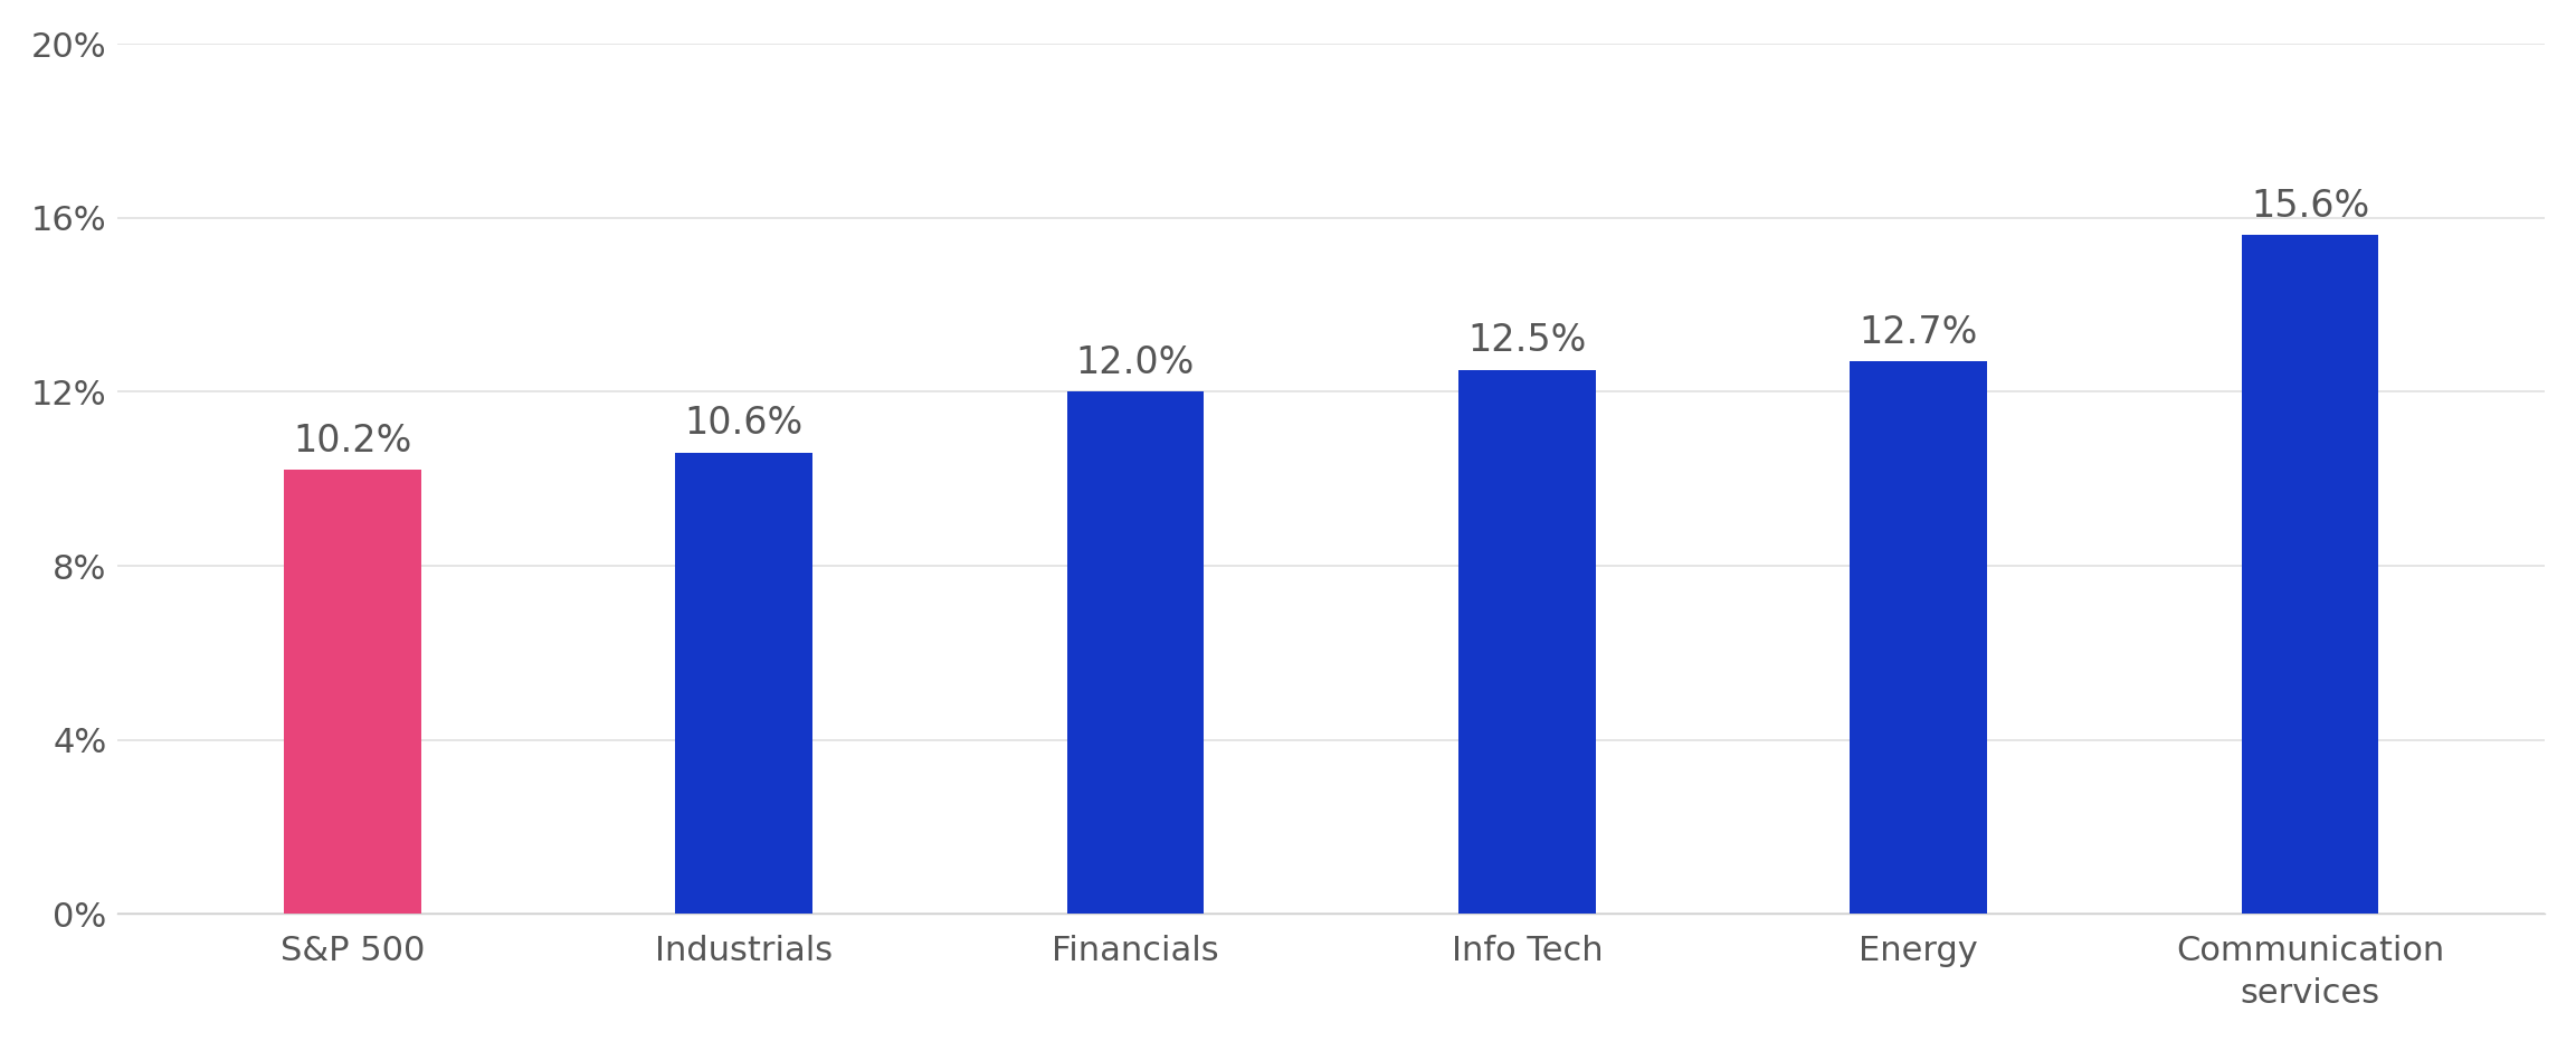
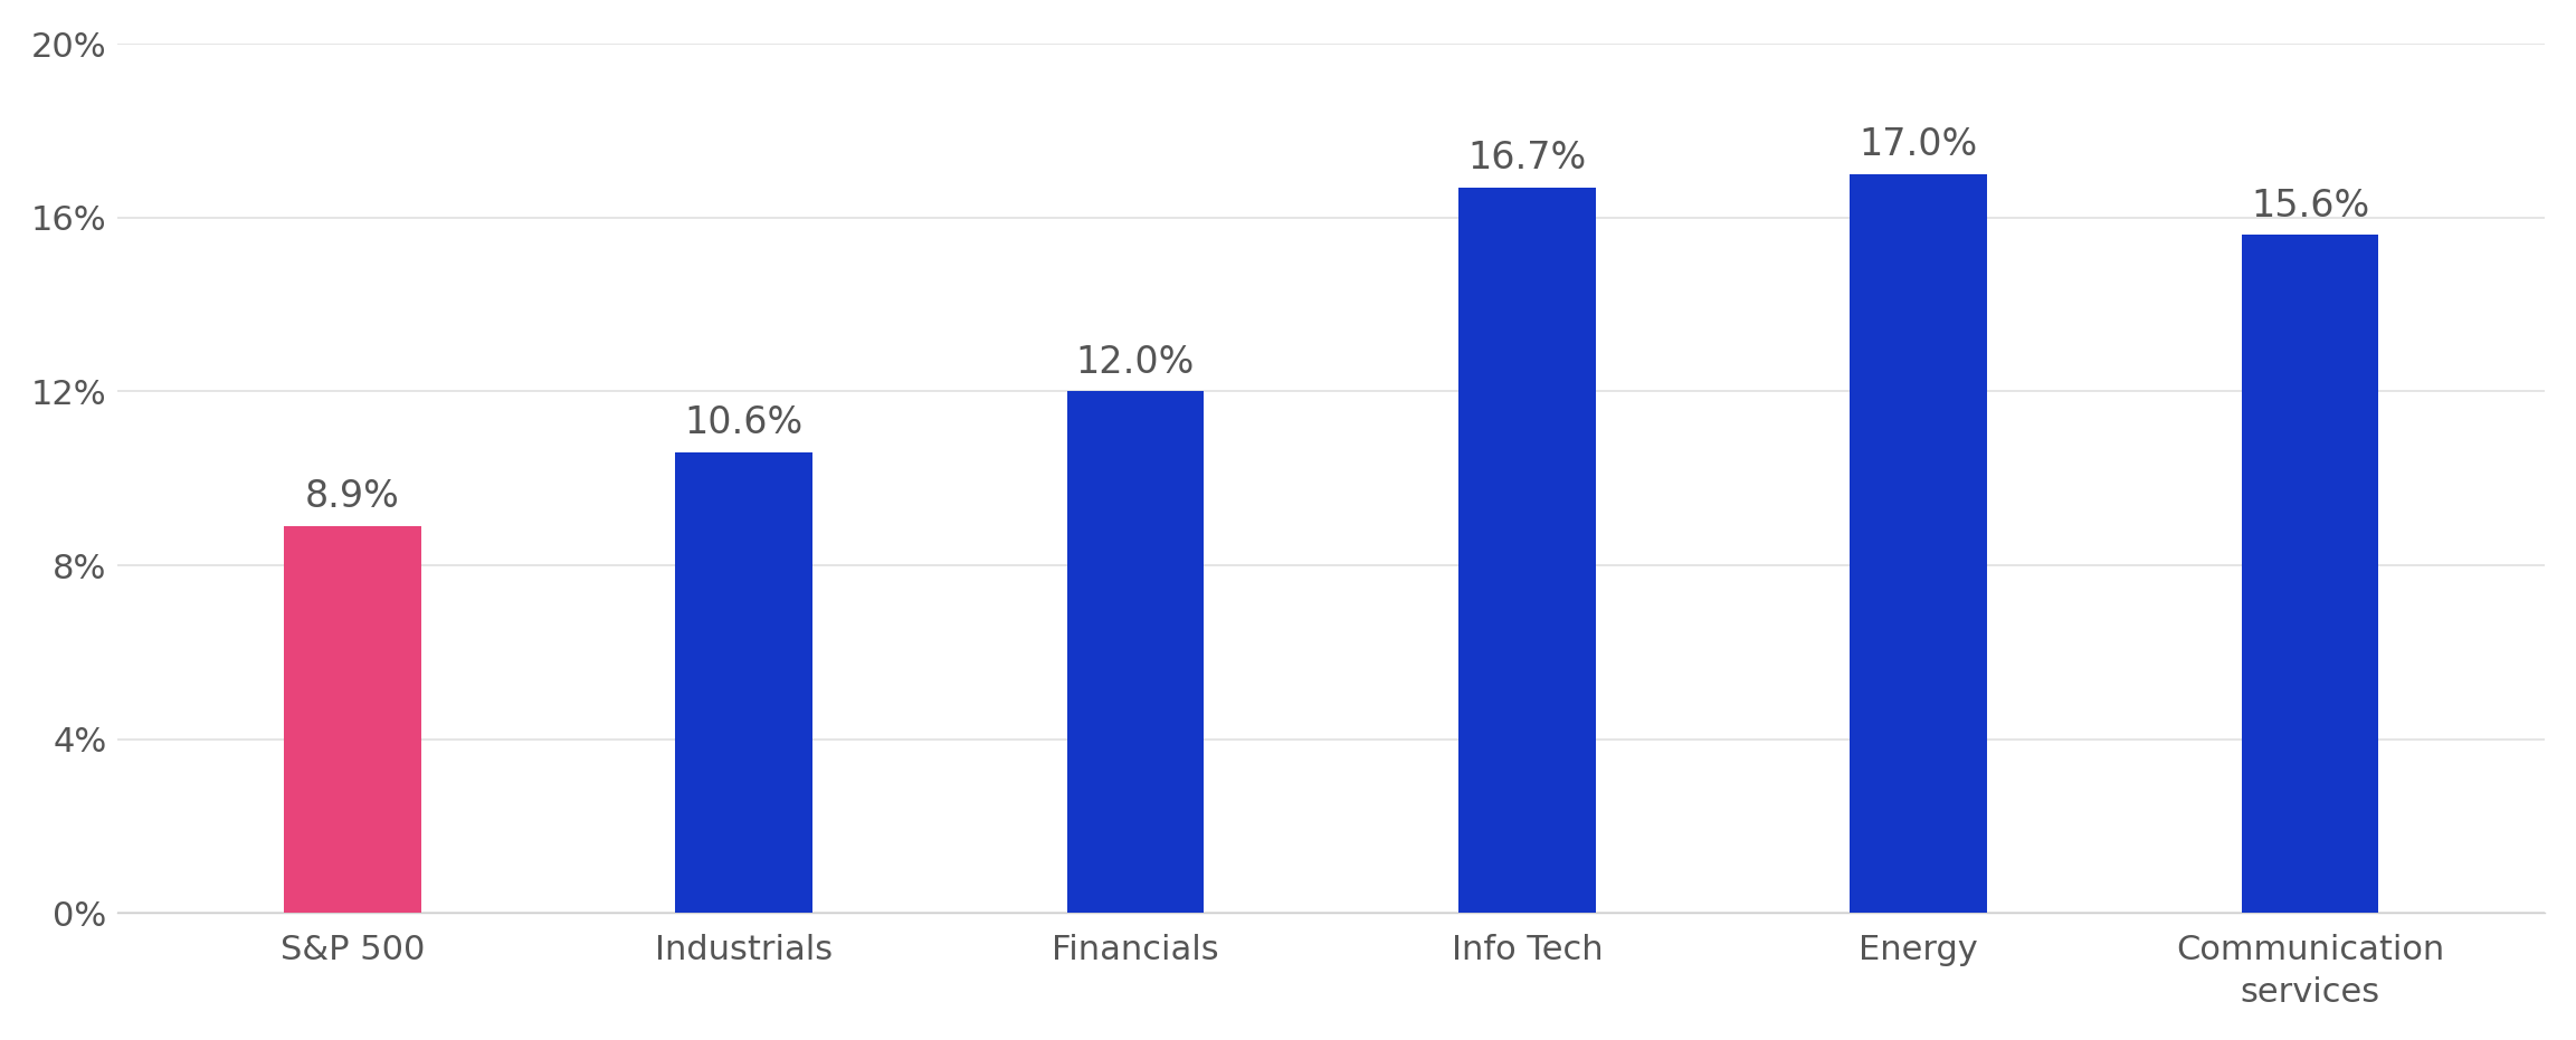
S&P 500: 10.2% -> 8.9%
Info Tech: 12.5% -> 16.7%
Energy: 12.7% -> 17.0%
